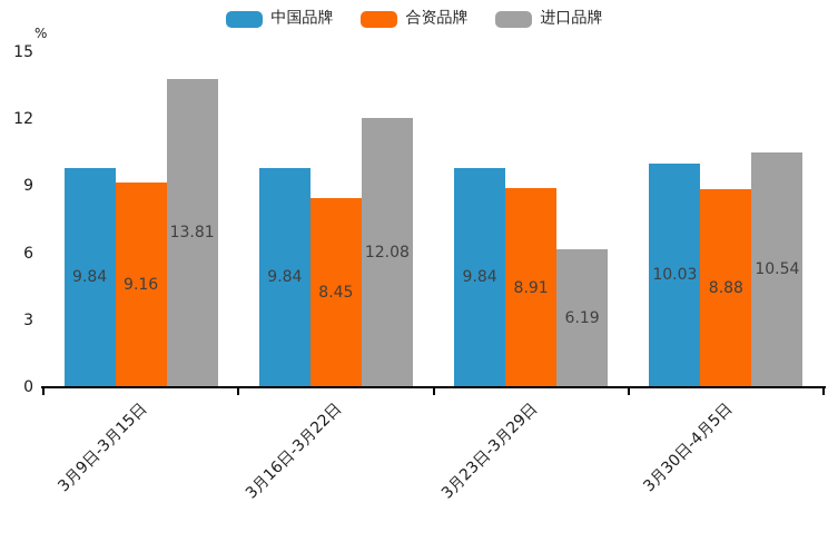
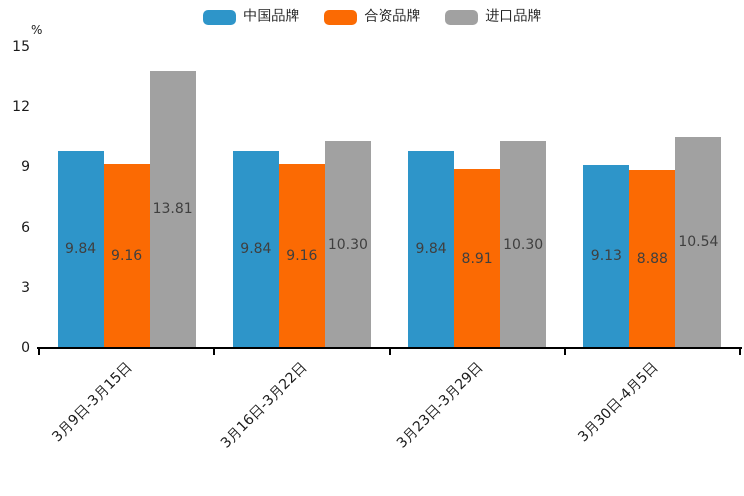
合资品牌/3月16日-3月22日: 8.45 -> 9.16
进口品牌/3月16日-3月22日: 12.08 -> 10.30
进口品牌/3月23日-3月29日: 6.19 -> 10.30
中国品牌/3月30日-4月5日: 10.03 -> 9.13
